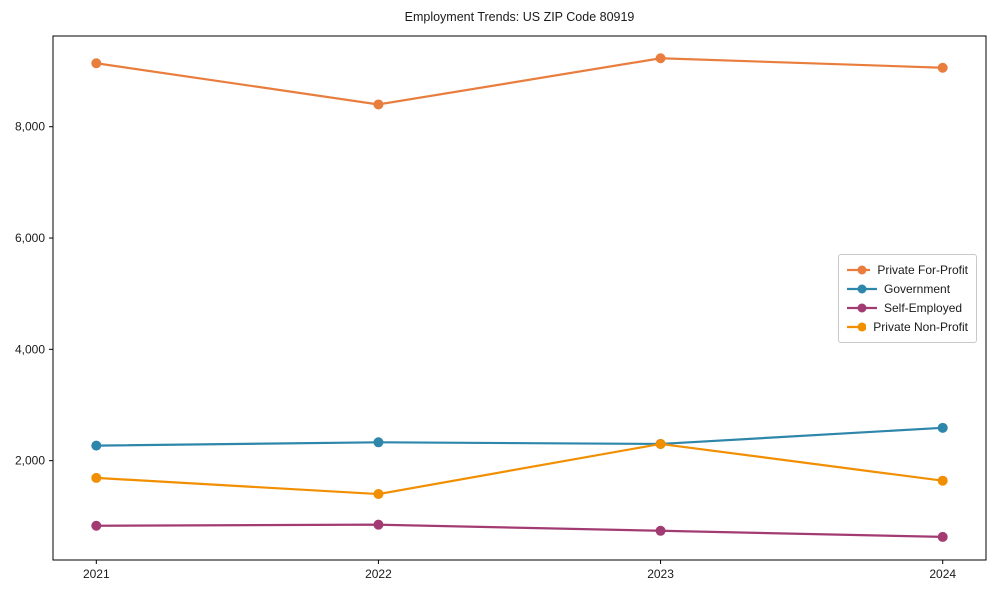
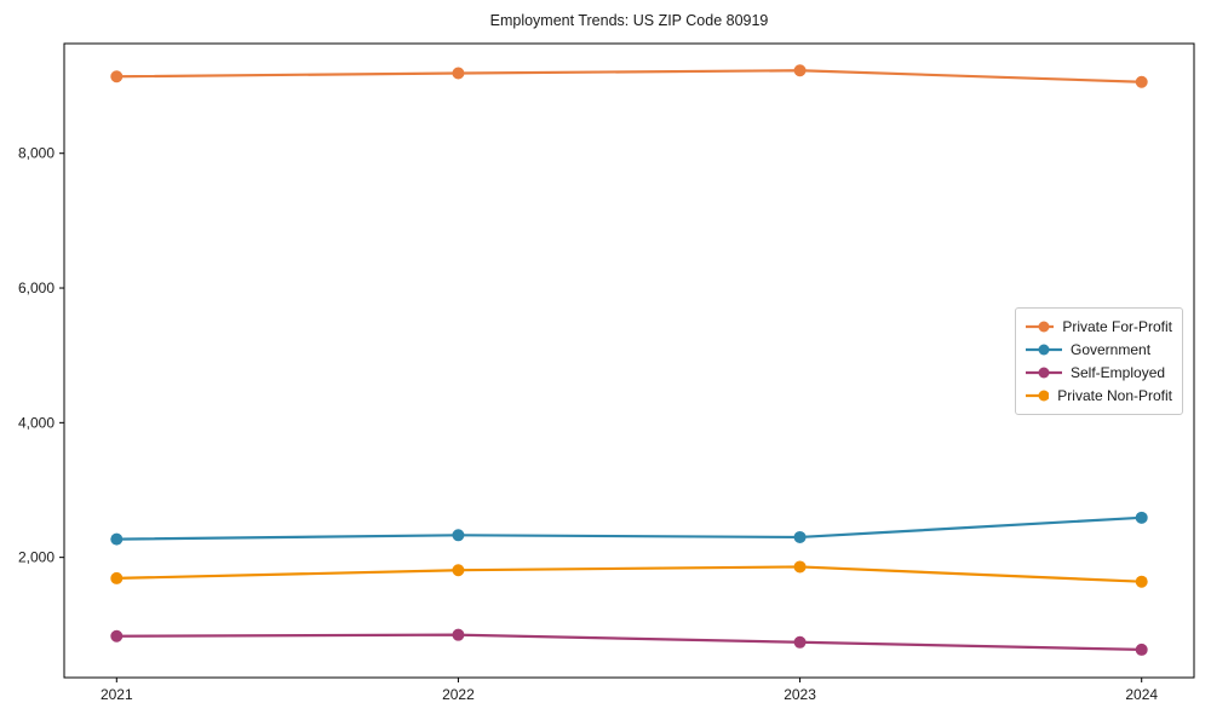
Private For-Profit/2022: 8400 -> 9200
Private Non-Profit/2022: 1400 -> 1800
Private Non-Profit/2023: 2300 -> 1900
